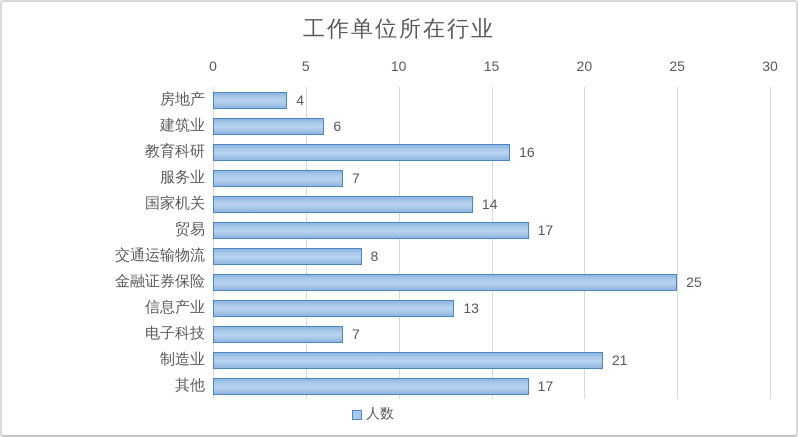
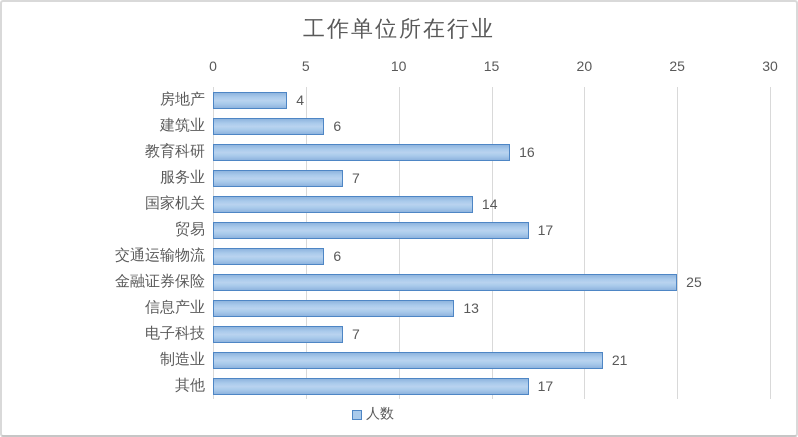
交通运输物流: 8 -> 6
